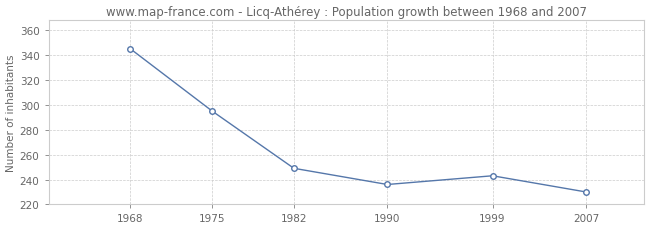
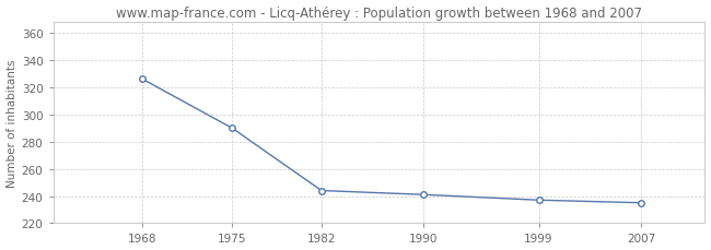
1968: 345 -> 326
1975: 295 -> 290
1982: 249 -> 244
1990: 236 -> 241
1999: 243 -> 237
2007: 230 -> 235
